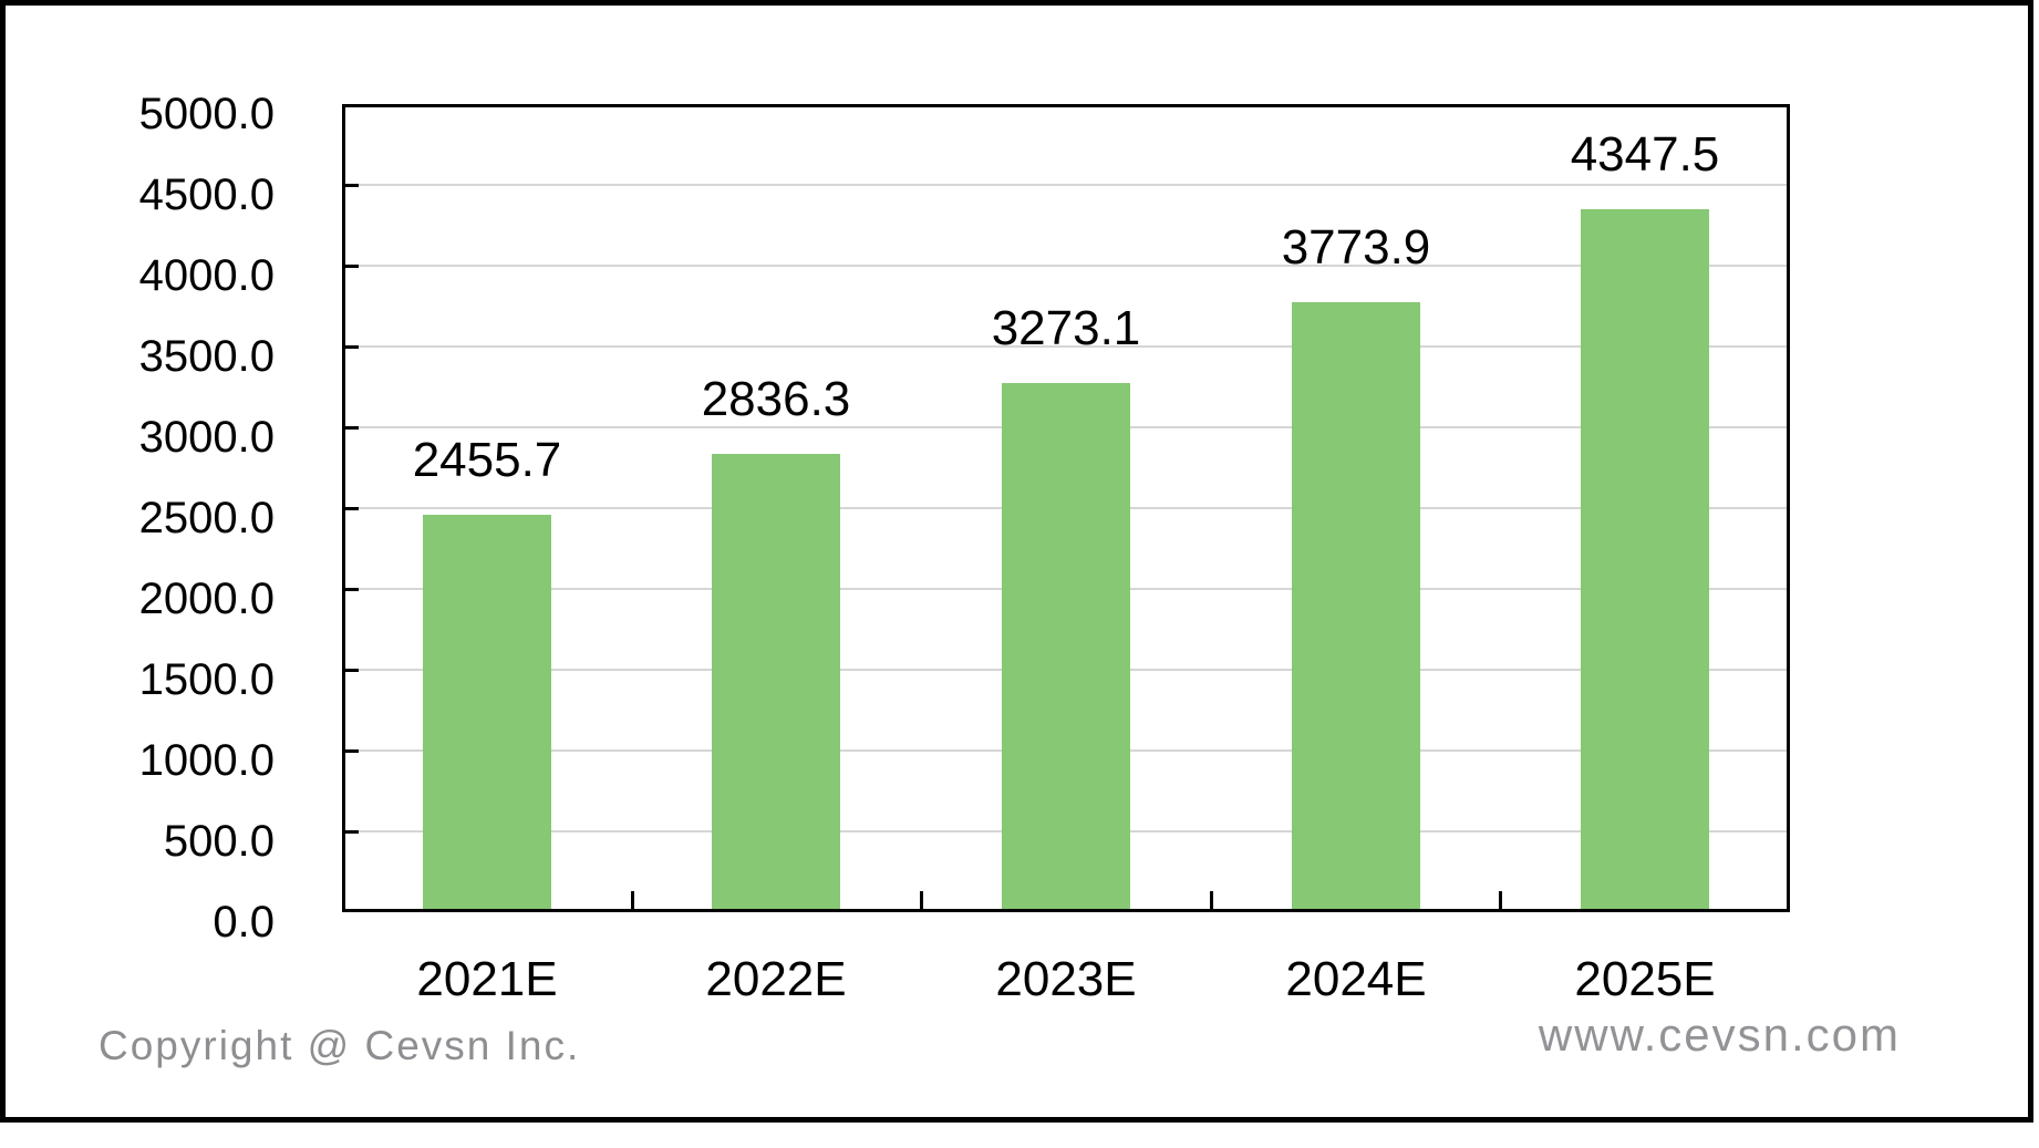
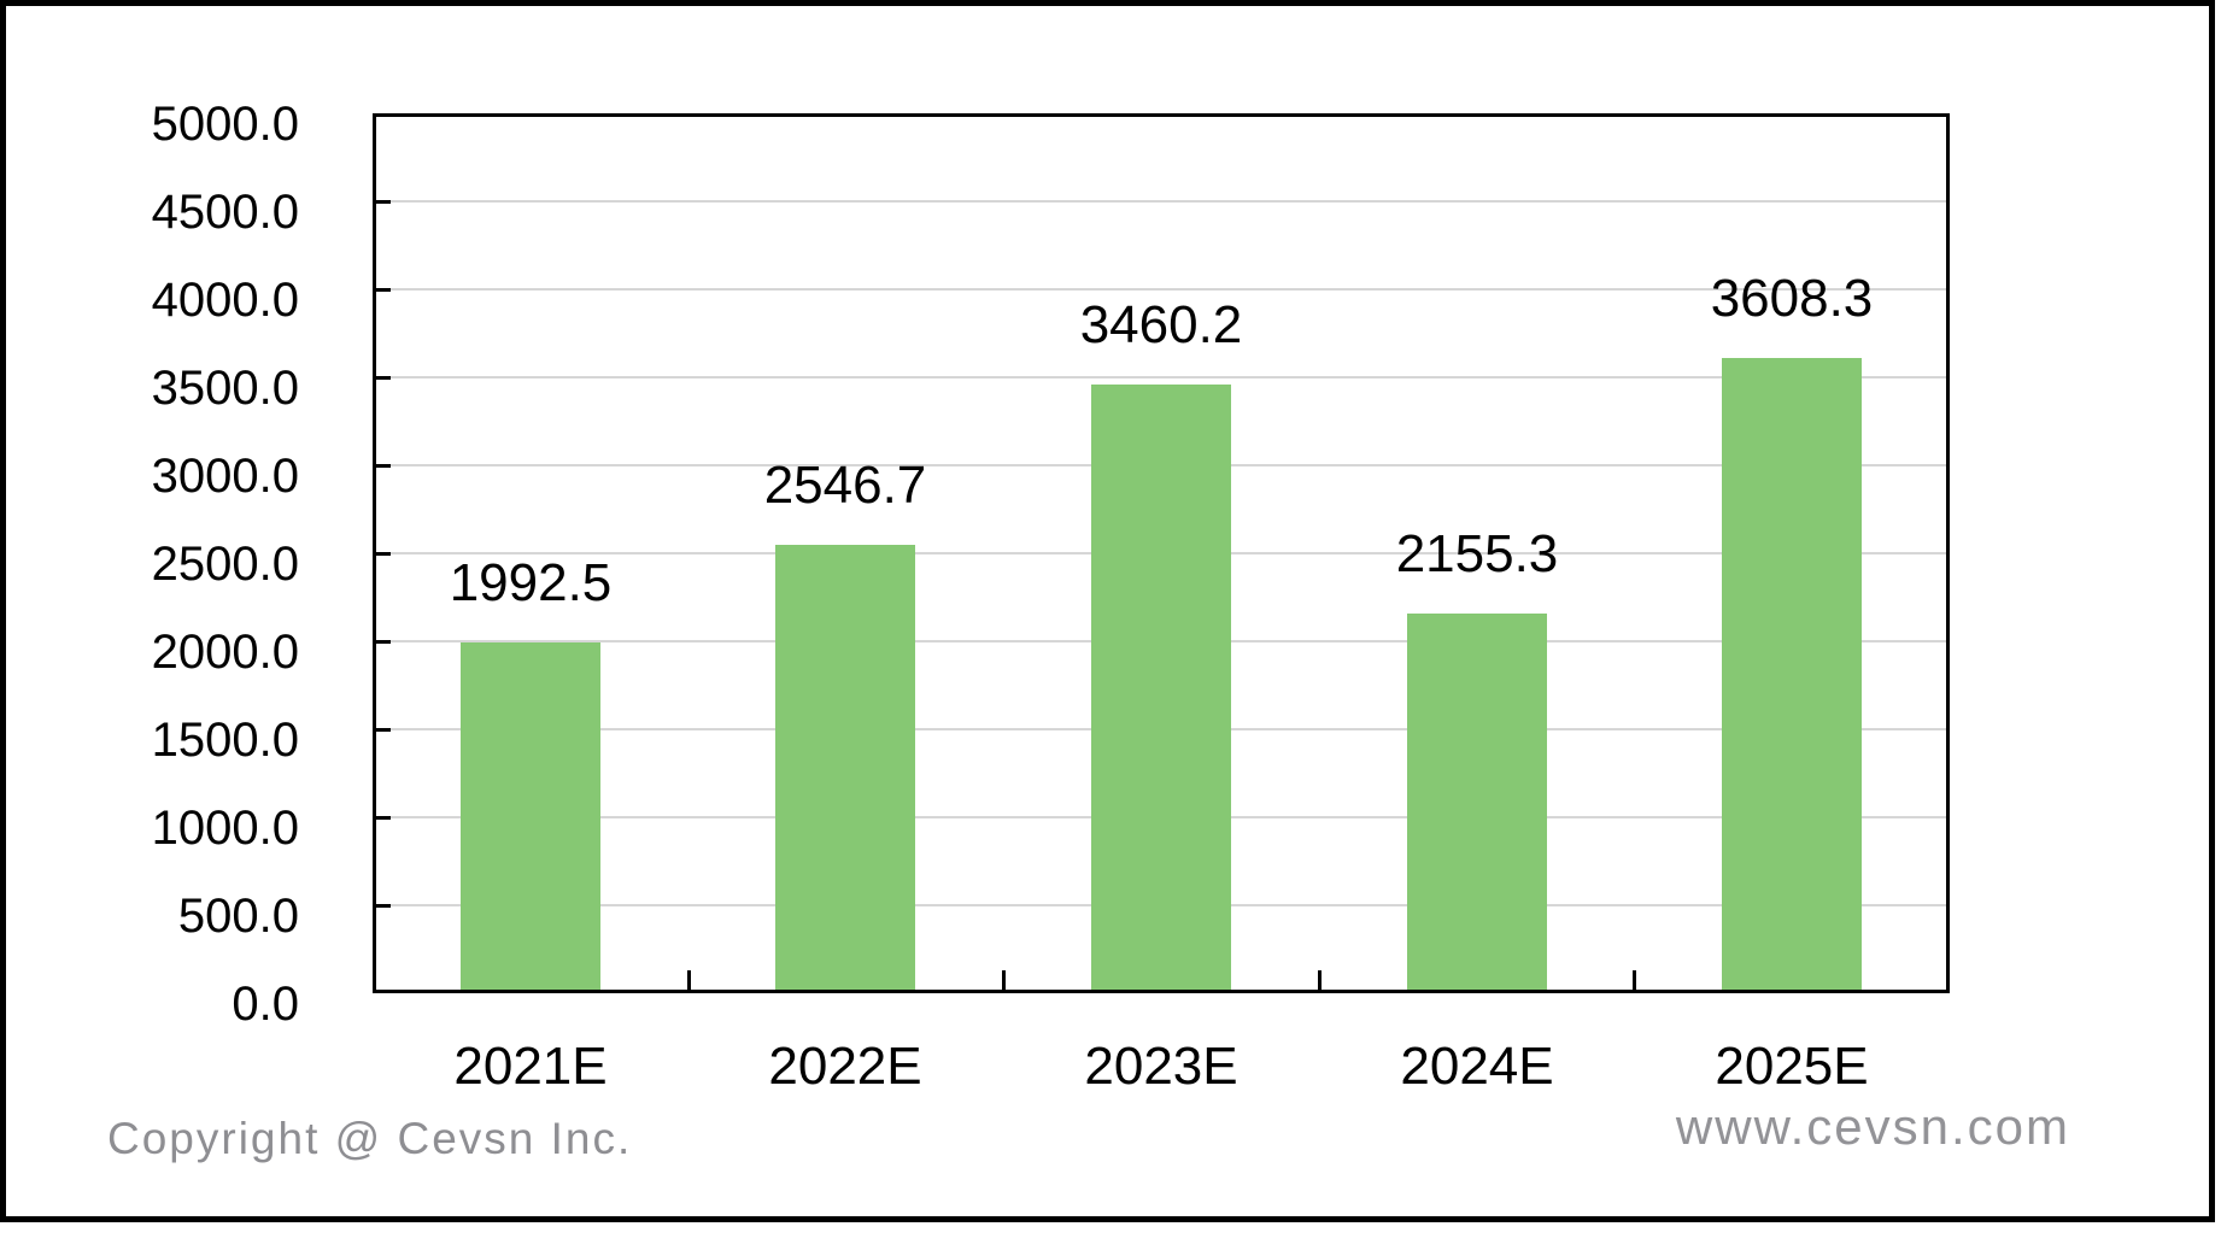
2021E: 2455.7 -> 1992.5
2022E: 2836.3 -> 2546.7
2023E: 3273.1 -> 3460.2
2024E: 3773.9 -> 2155.3
2025E: 4347.5 -> 3608.3
